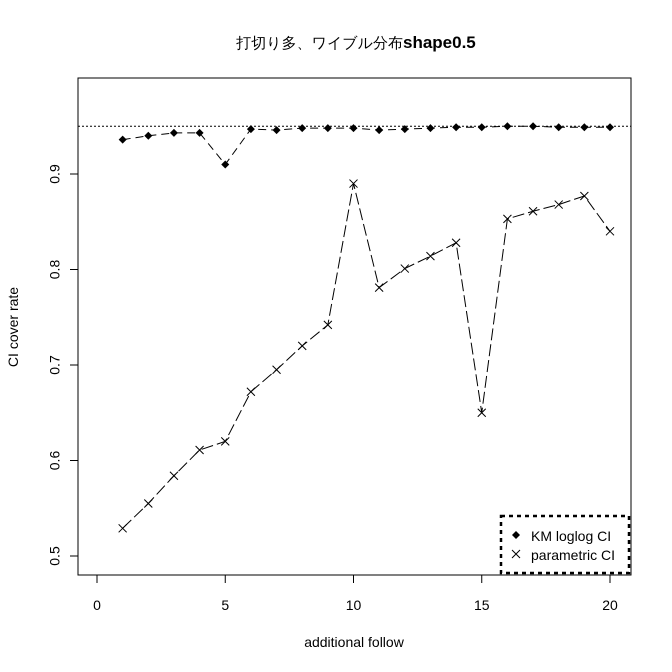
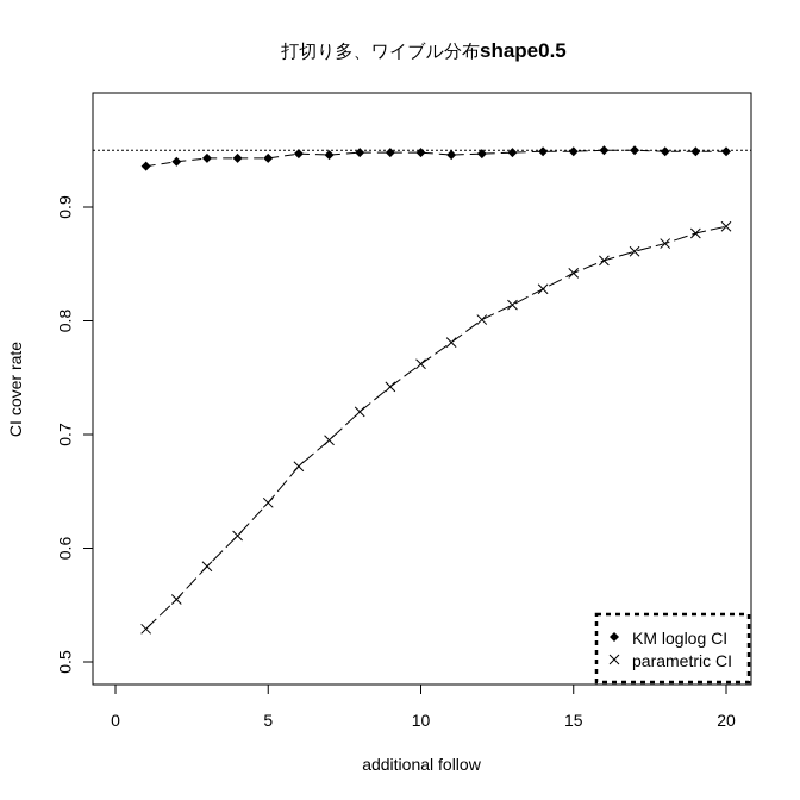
KM loglog CI/5: 0.91 -> 0.94
parametric CI/5: 0.62 -> 0.64
parametric CI/10: 0.89 -> 0.76
parametric CI/15: 0.65 -> 0.84
parametric CI/20: 0.84 -> 0.88
